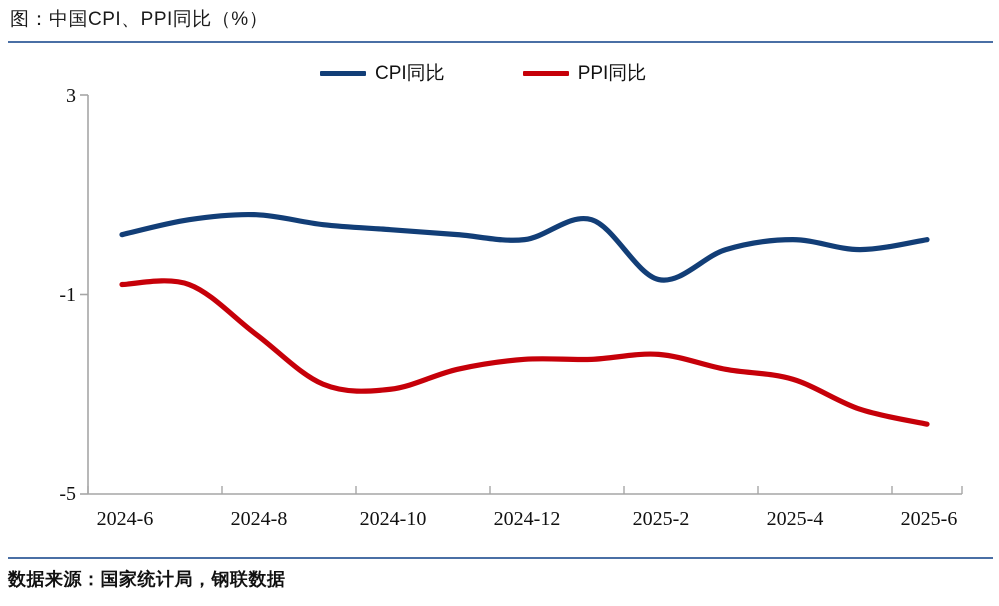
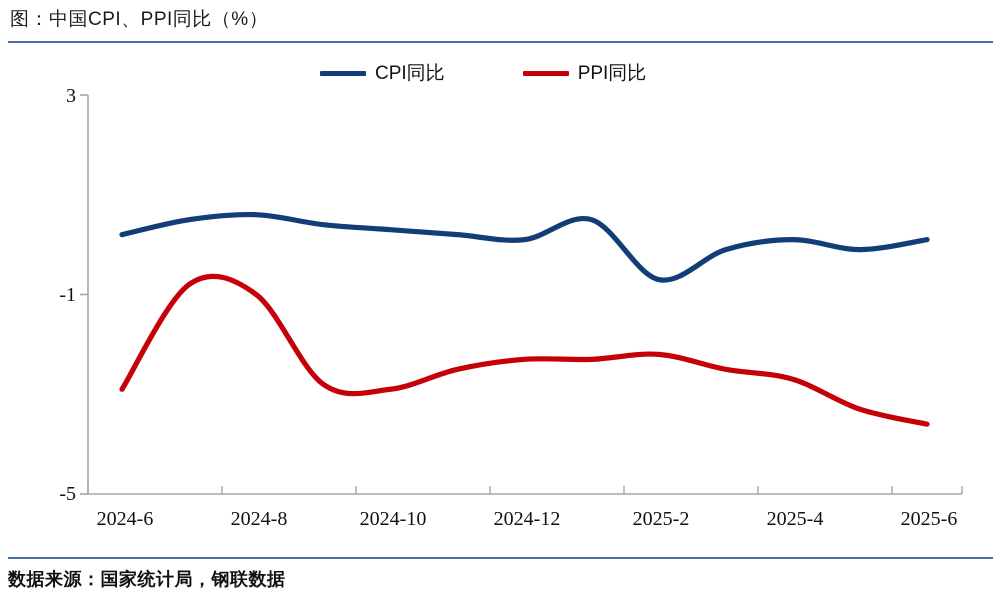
PPI同比/2024-6: -0.8 -> -2.9
PPI同比/2024-8: -1.8 -> -1.0
